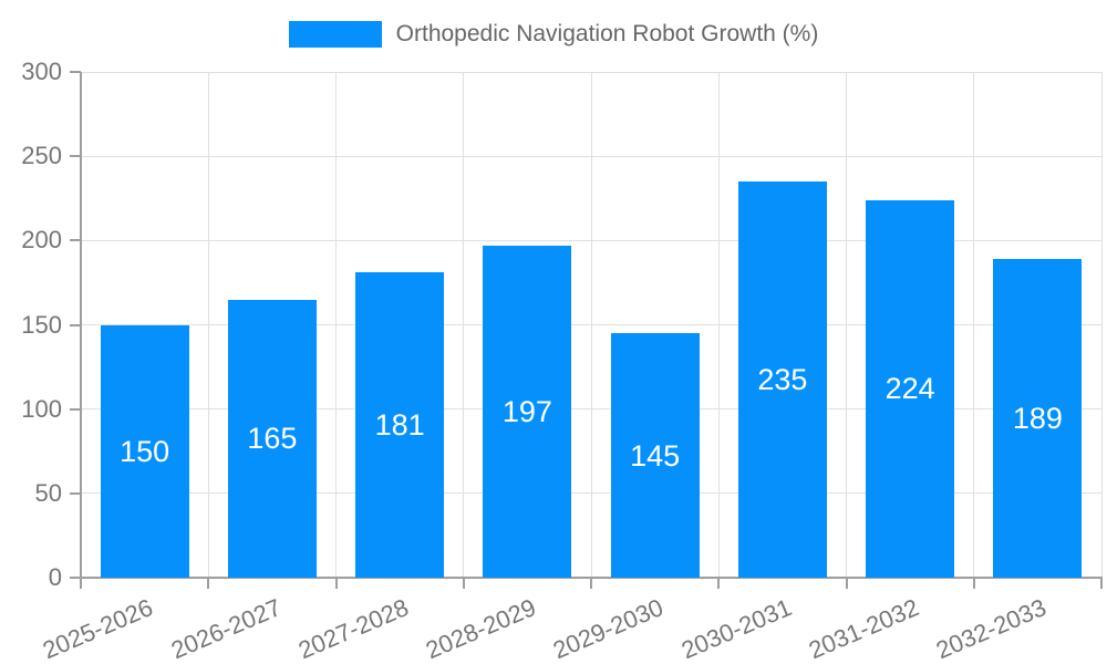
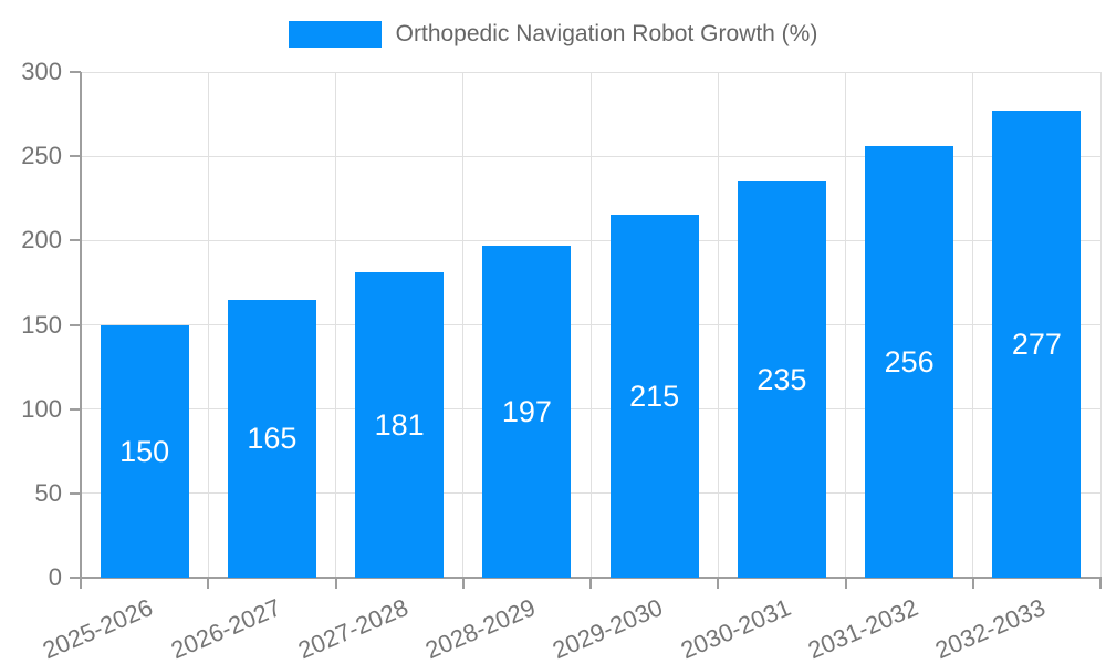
2029-2030: 145 -> 215
2031-2032: 224 -> 256
2032-2033: 189 -> 277
